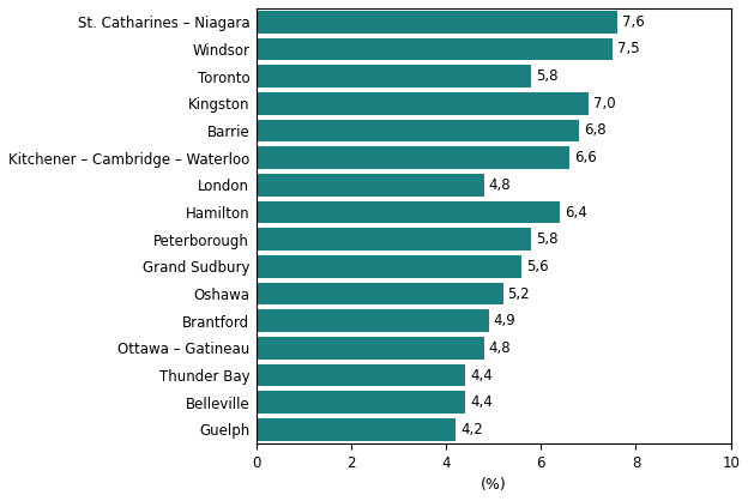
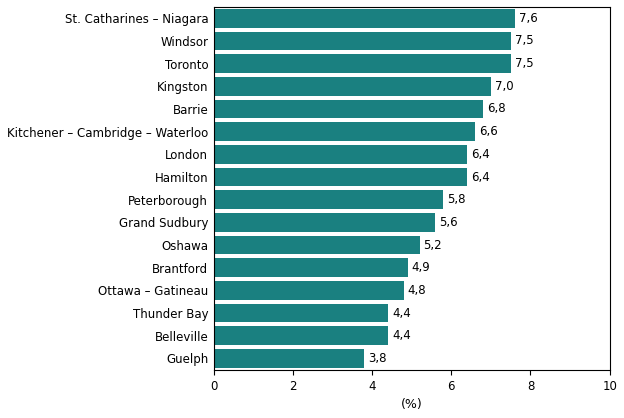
Toronto: 5,8 -> 7,5
London: 4,8 -> 6,4
Guelph: 4,2 -> 3,8
